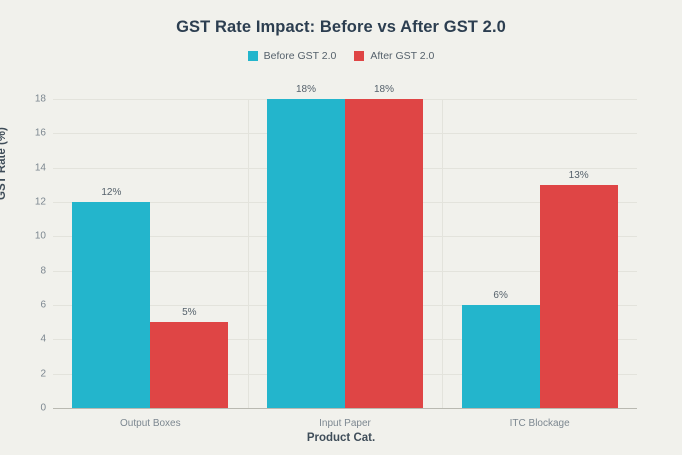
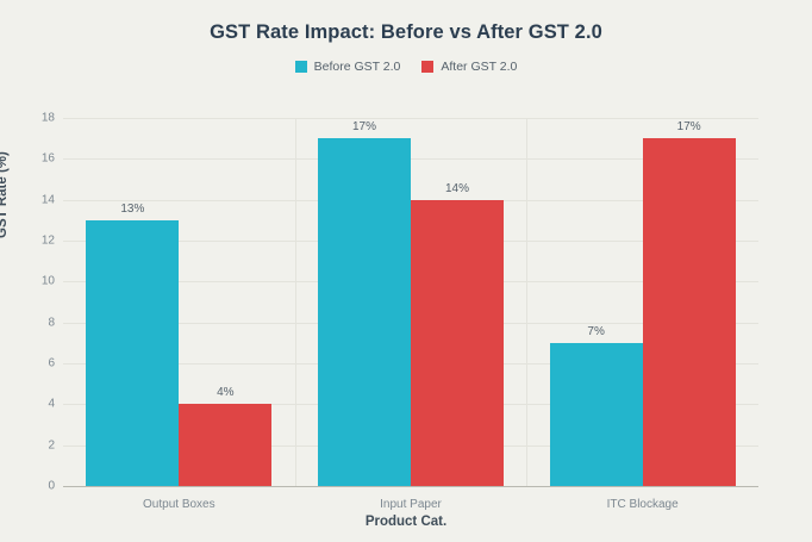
Before GST 2.0/Output Boxes: 12% -> 13%
After GST 2.0/Output Boxes: 5% -> 4%
Before GST 2.0/Input Paper: 18% -> 17%
After GST 2.0/Input Paper: 18% -> 14%
Before GST 2.0/ITC Blockage: 6% -> 7%
After GST 2.0/ITC Blockage: 13% -> 17%
